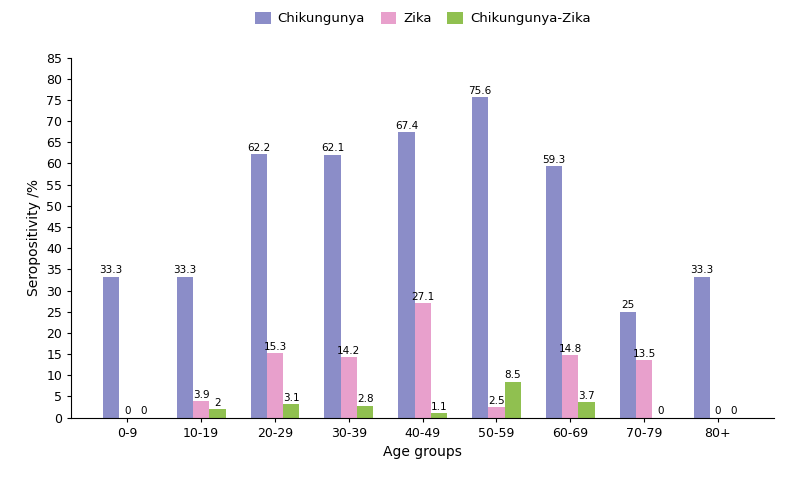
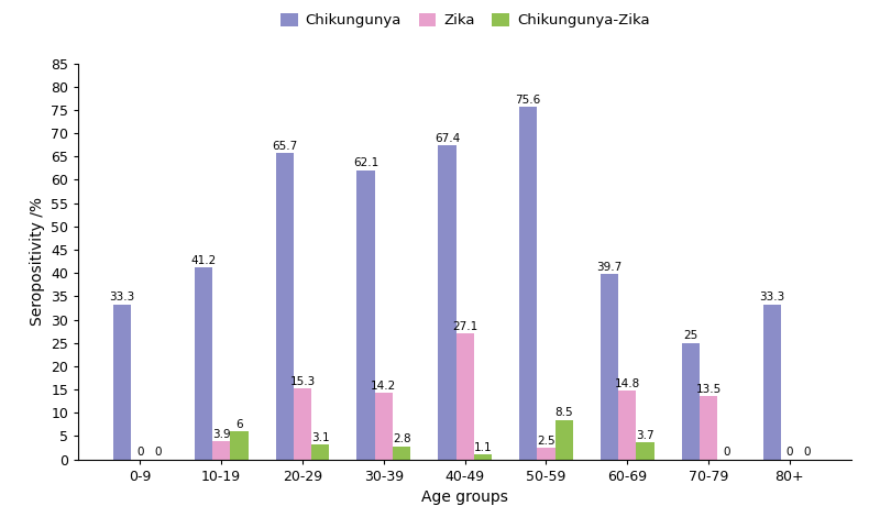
Chikungunya/10-19: 33.3 -> 41.2
Chikungunya-Zika/10-19: 2 -> 6
Chikungunya/20-29: 62.2 -> 65.7
Chikungunya/60-69: 59.3 -> 39.7
